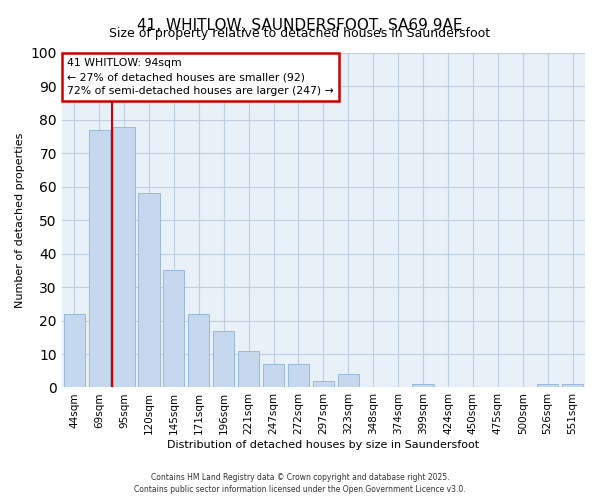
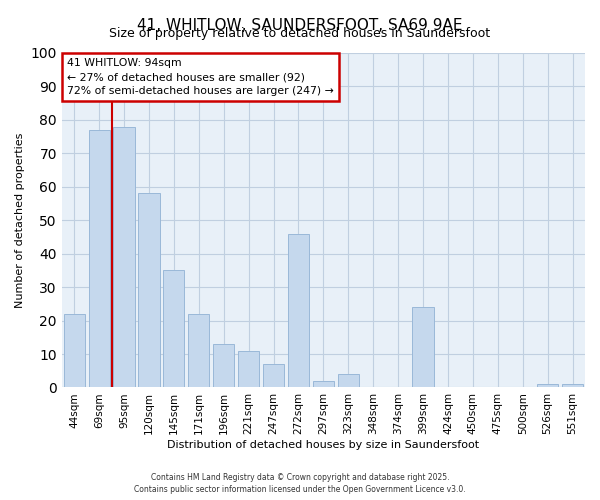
196sqm: 17 -> 13
272sqm: 7 -> 46
399sqm: 1 -> 24
